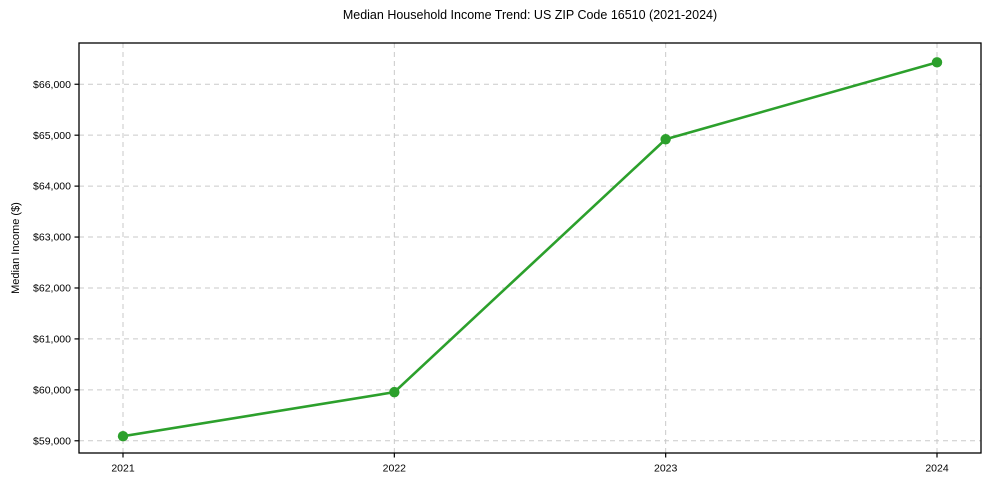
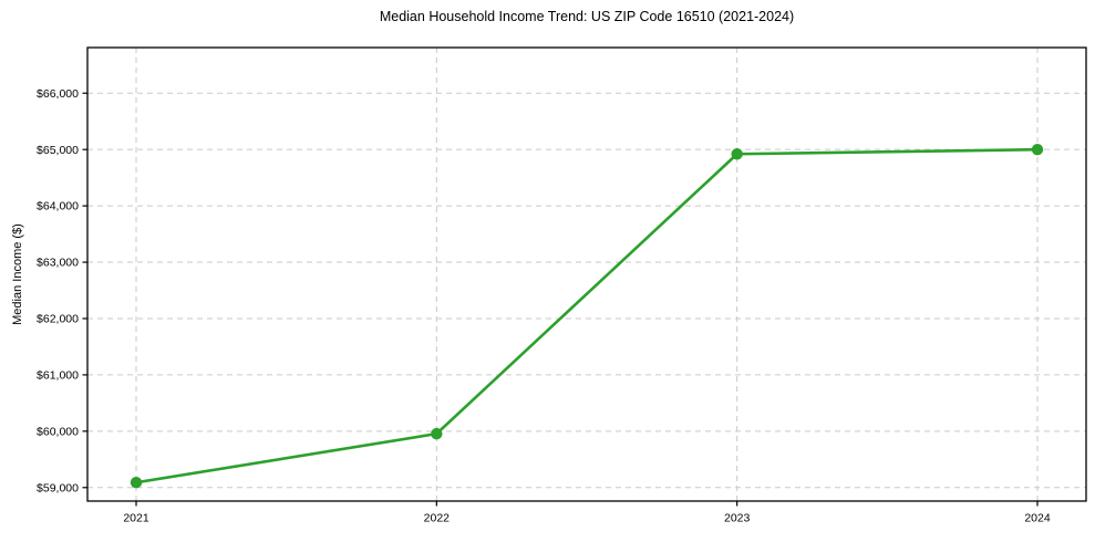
2024: $66400 -> $65000
